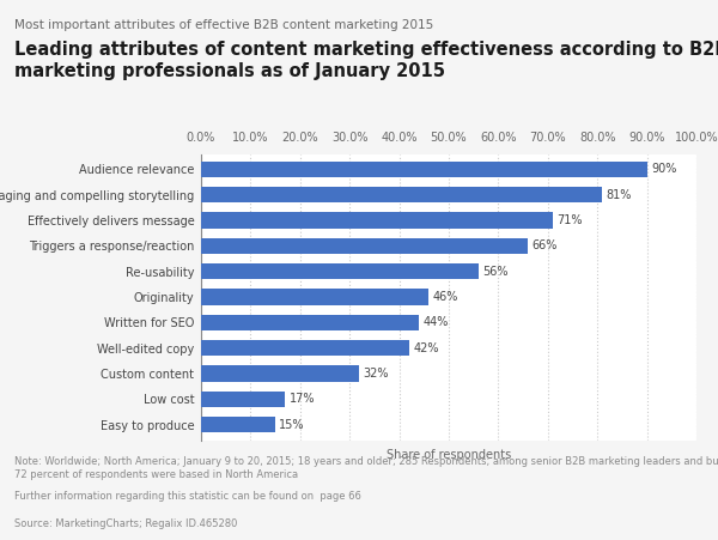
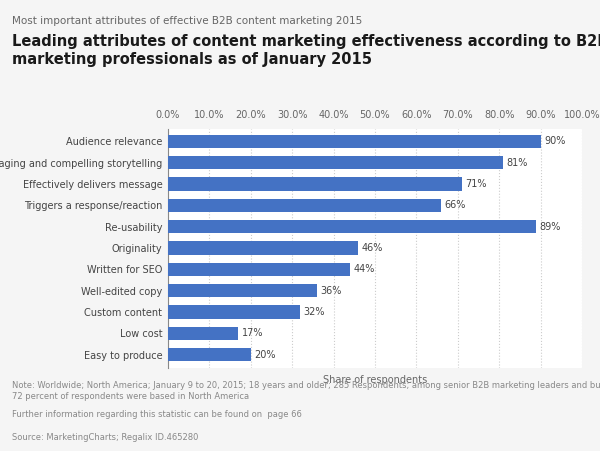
Re-usability: 56% -> 89%
Well-edited copy: 42% -> 36%
Easy to produce: 15% -> 20%
